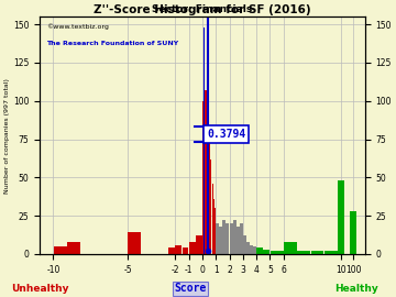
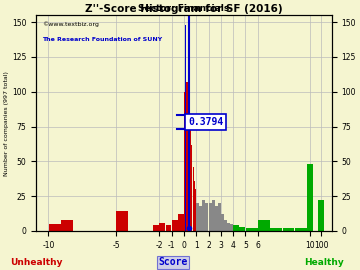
100: 28 -> 22
